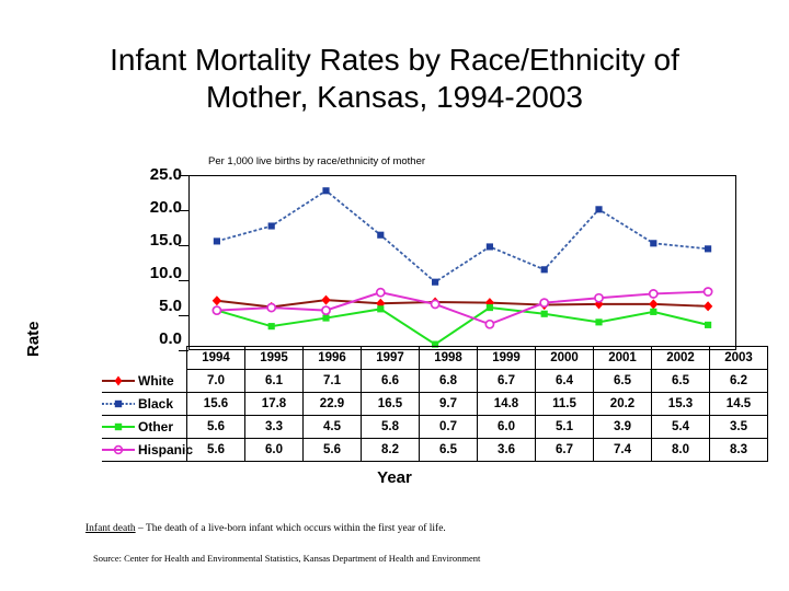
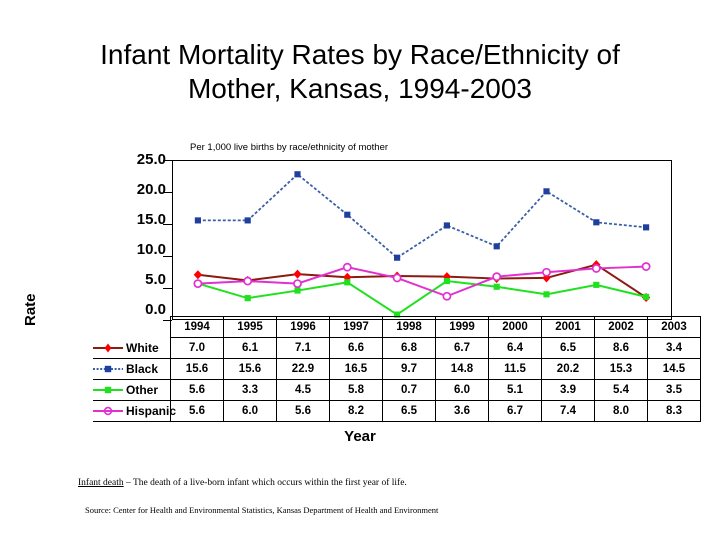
Black/1995: 17.8 -> 15.6
White/2002: 6.5 -> 8.6
White/2003: 6.2 -> 3.4
